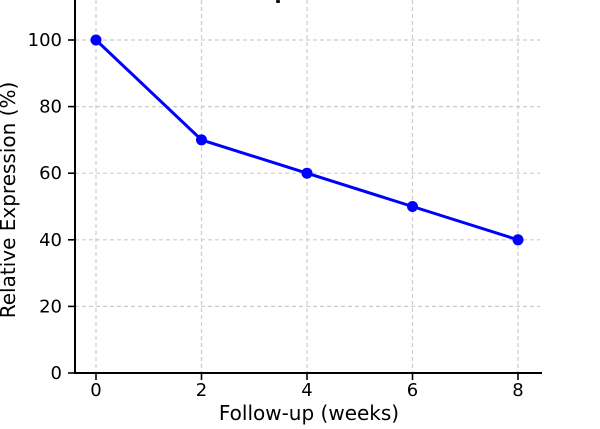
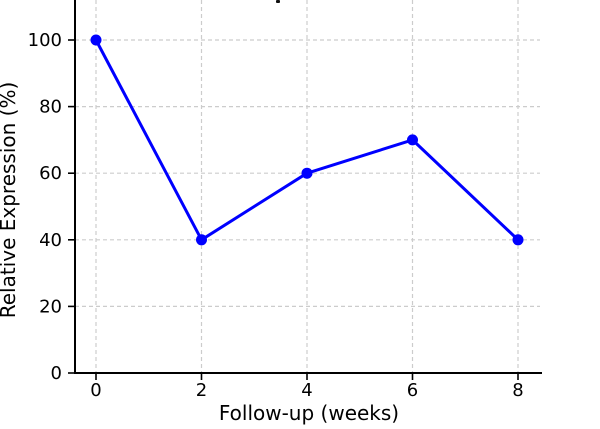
2: 70 -> 40
6: 50 -> 70
